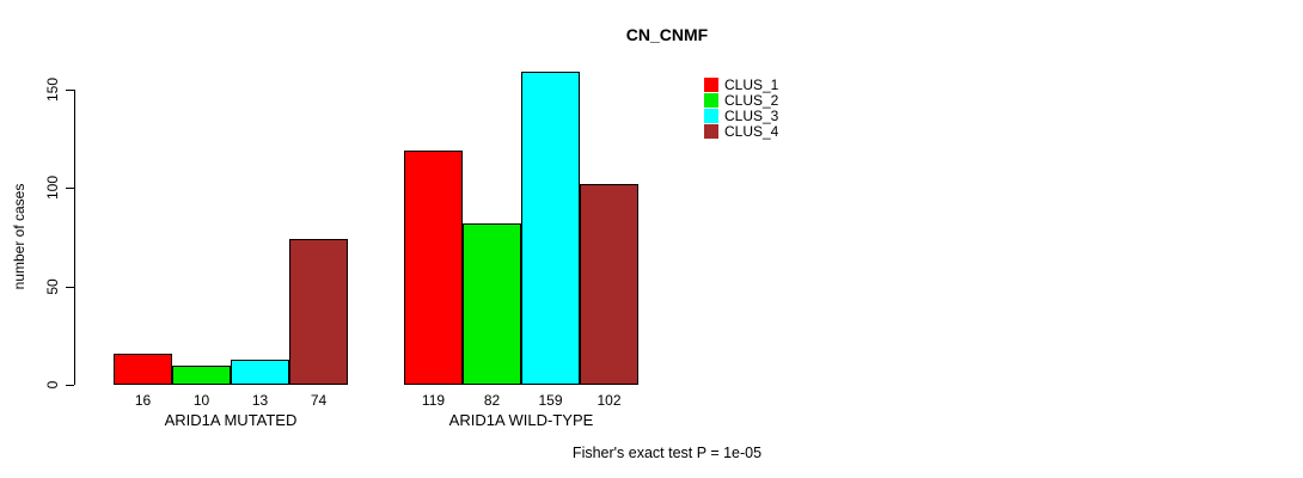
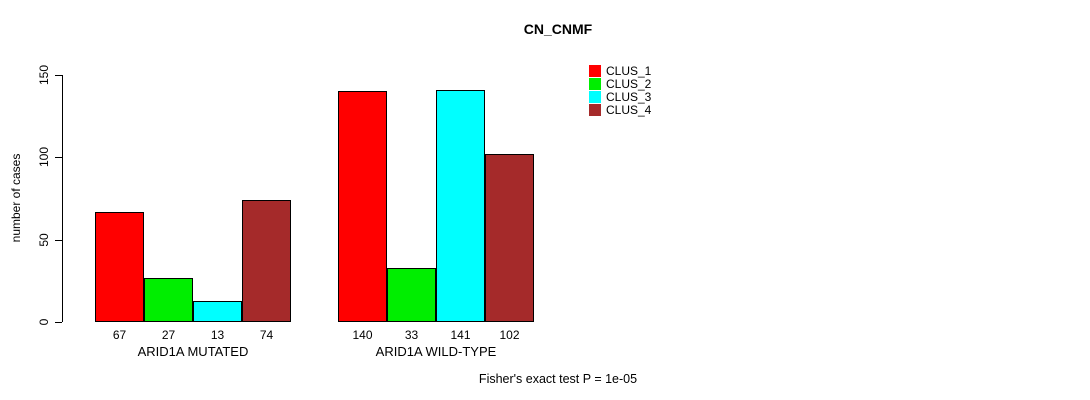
CLUS_1/ARID1A MUTATED: 16 -> 67
CLUS_2/ARID1A MUTATED: 10 -> 27
CLUS_1/ARID1A WILD-TYPE: 119 -> 140
CLUS_2/ARID1A WILD-TYPE: 82 -> 33
CLUS_3/ARID1A WILD-TYPE: 159 -> 141
